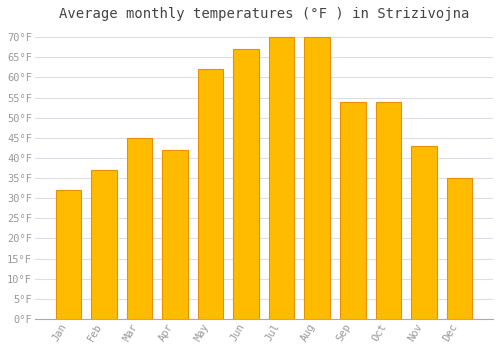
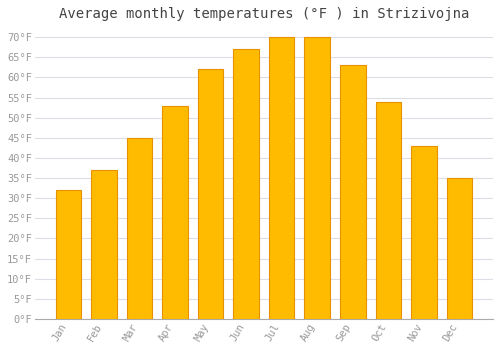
Apr: 42°F -> 53°F
Sep: 54°F -> 63°F
